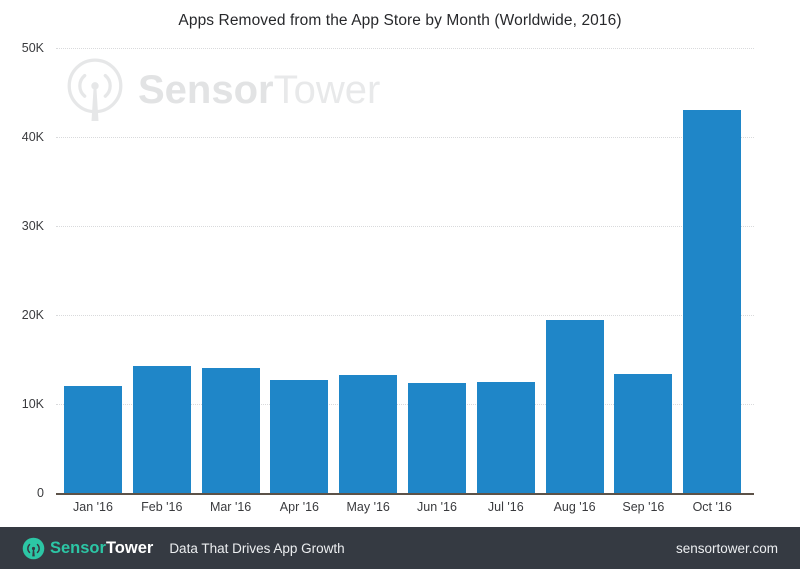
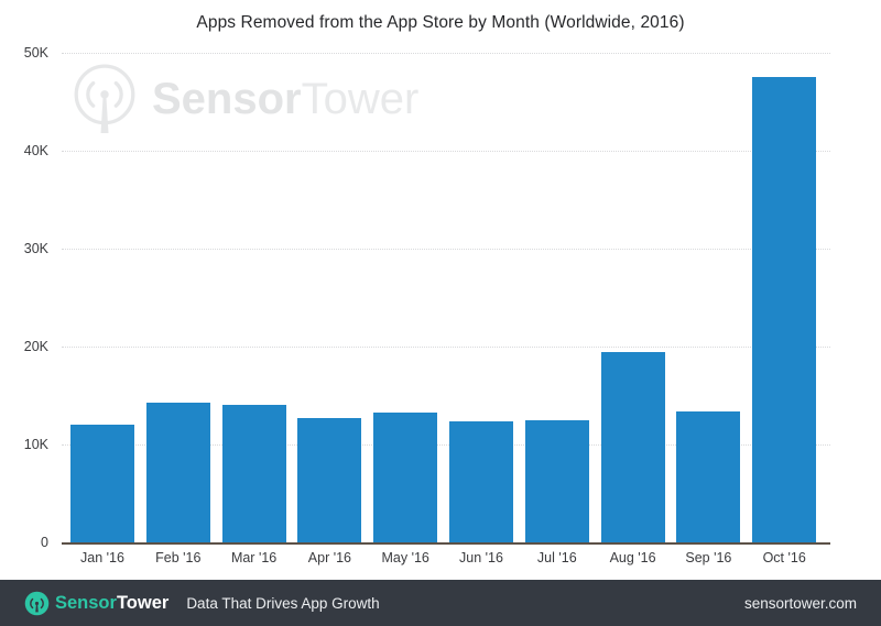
Oct '16: 43K -> 48K
